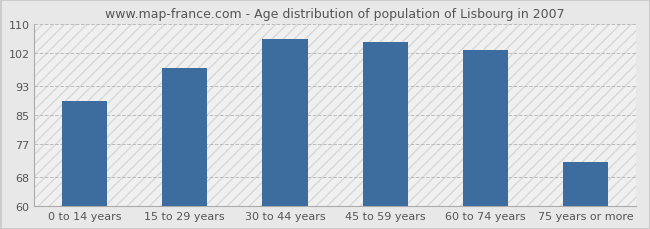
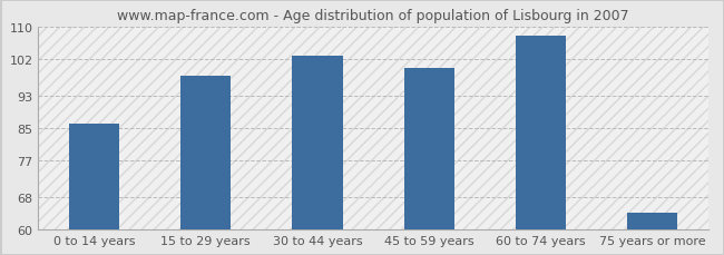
0 to 14 years: 89 -> 86
30 to 44 years: 106 -> 103
45 to 59 years: 105 -> 100
60 to 74 years: 103 -> 108
75 years or more: 72 -> 64
